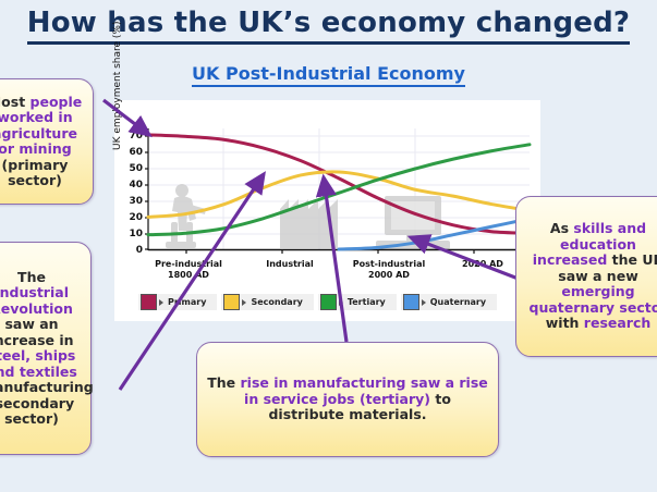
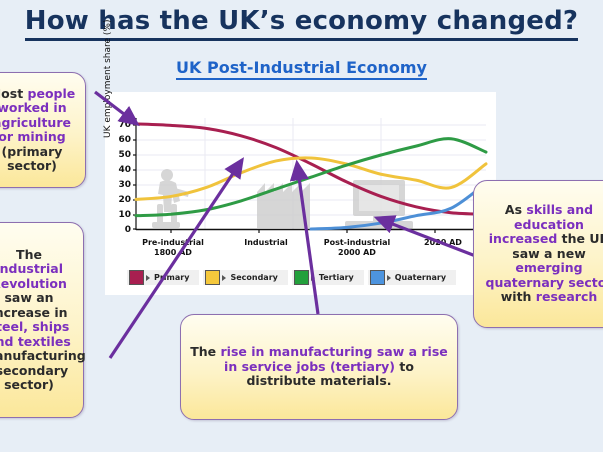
Secondary/10: 24 -> 44
Tertiary/10: 65 -> 52
Quaternary/10: 19 -> 31
